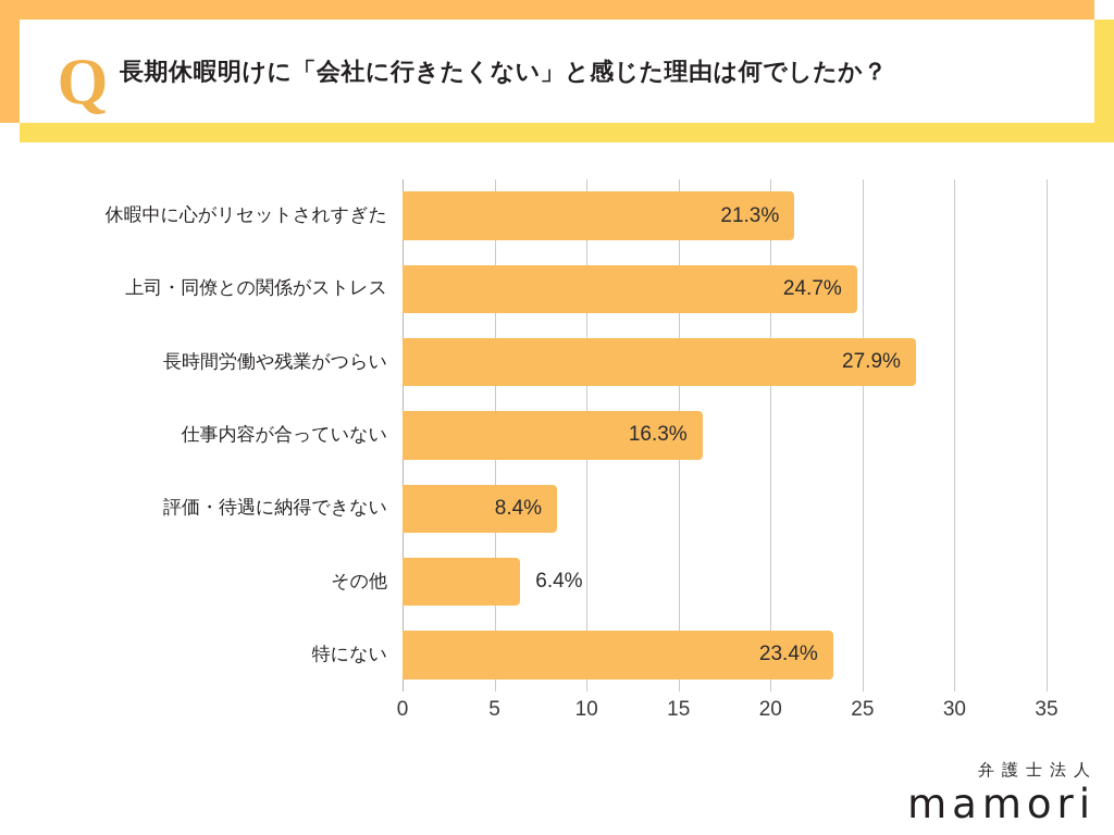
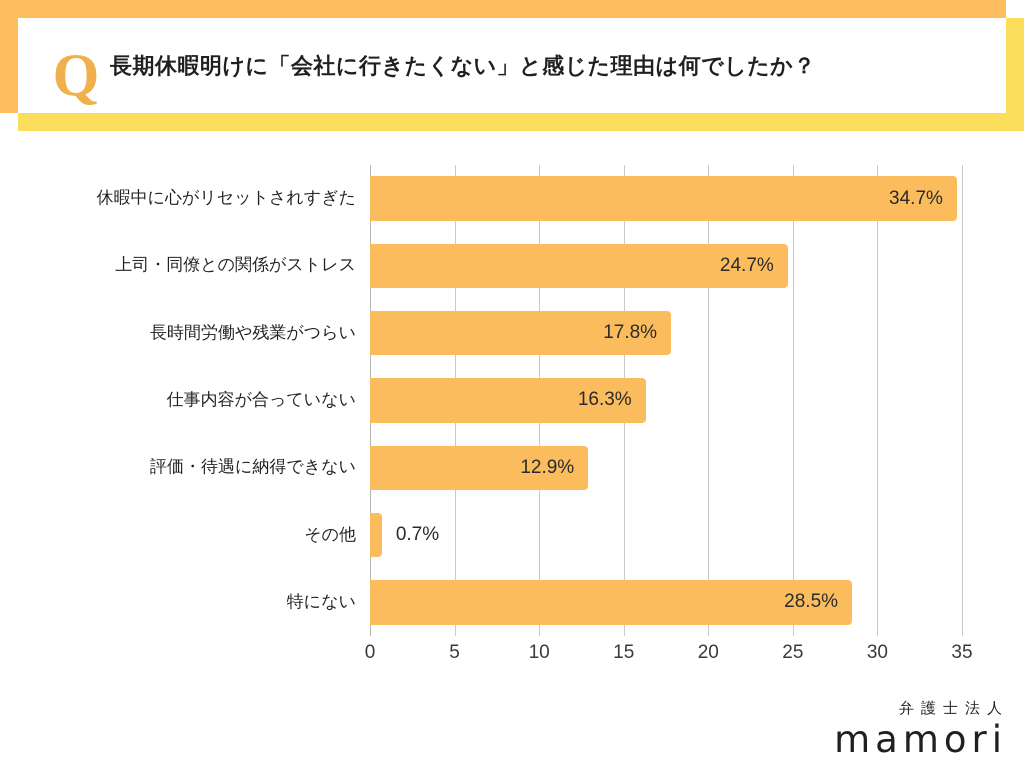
休暇中に心がリセットされすぎた: 21.3% -> 34.7%
長時間労働や残業がつらい: 27.9% -> 17.8%
評価・待遇に納得できない: 8.4% -> 12.9%
その他: 6.4% -> 0.7%
特にない: 23.4% -> 28.5%
